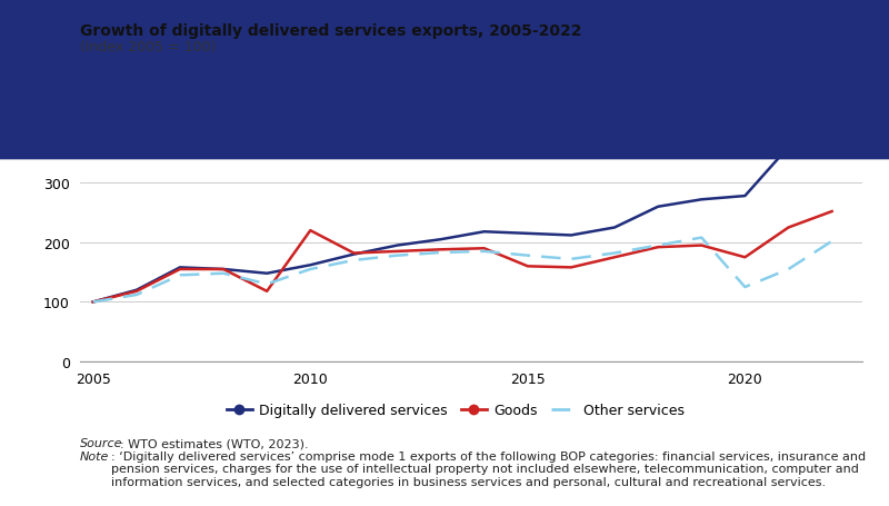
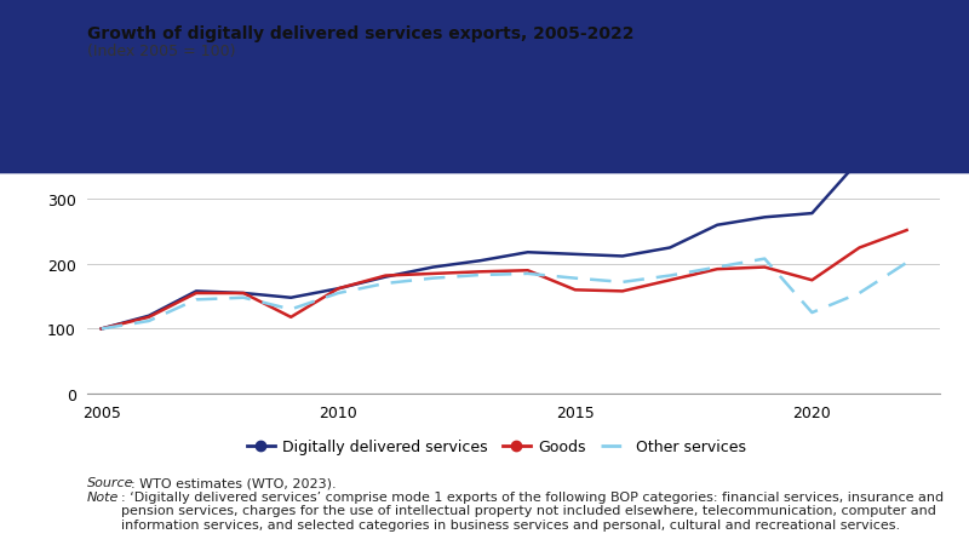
Goods/2010: 220 -> 162
